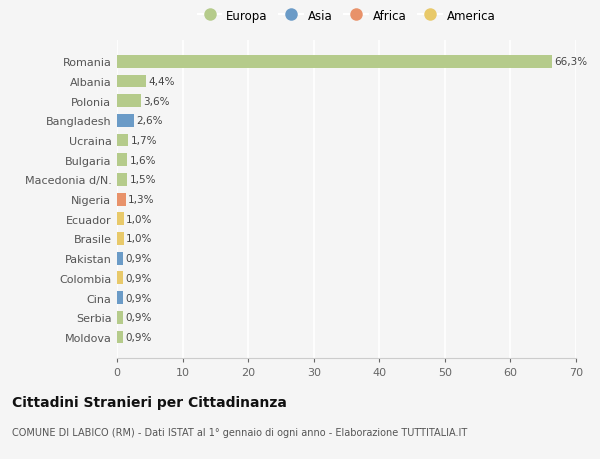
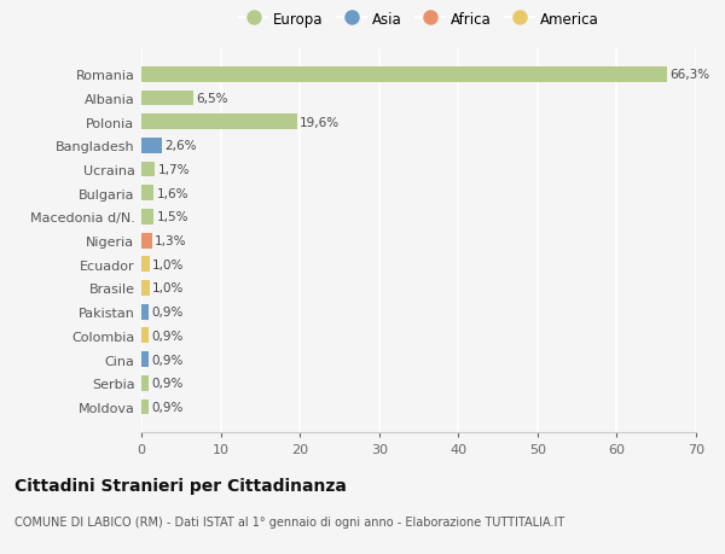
Albania: 4,4% -> 6,5%
Polonia: 3,6% -> 19,6%
